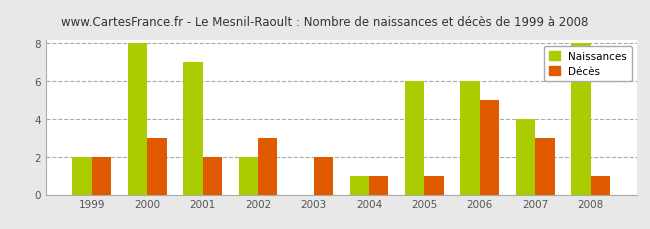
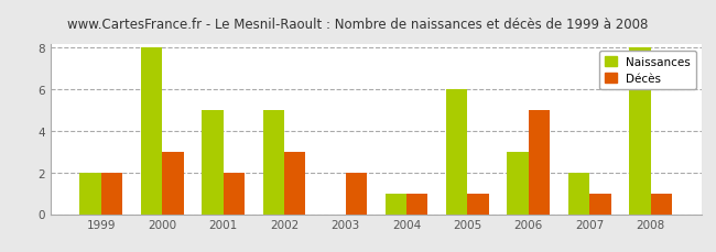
Naissances/2001: 7 -> 5
Naissances/2002: 2 -> 5
Naissances/2006: 6 -> 3
Naissances/2007: 4 -> 2
Décès/2007: 3 -> 1
